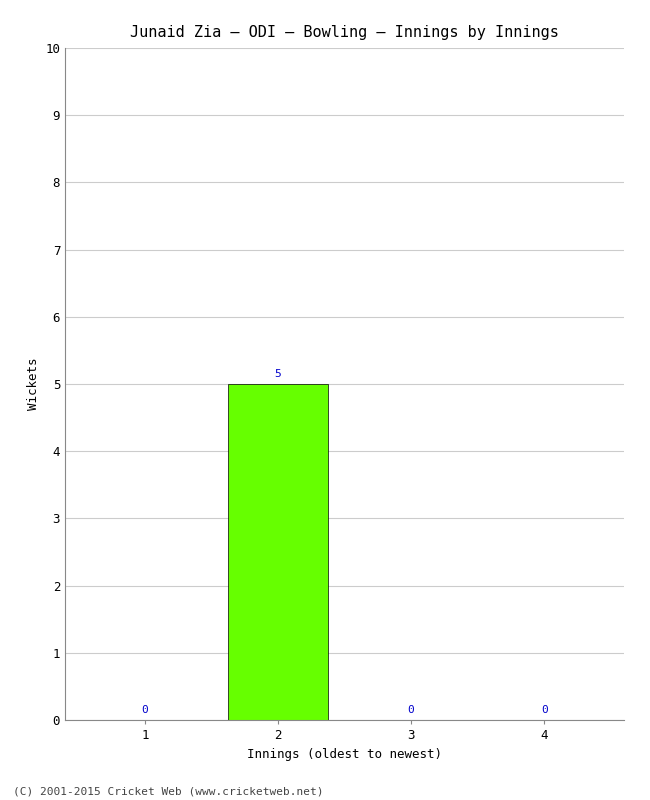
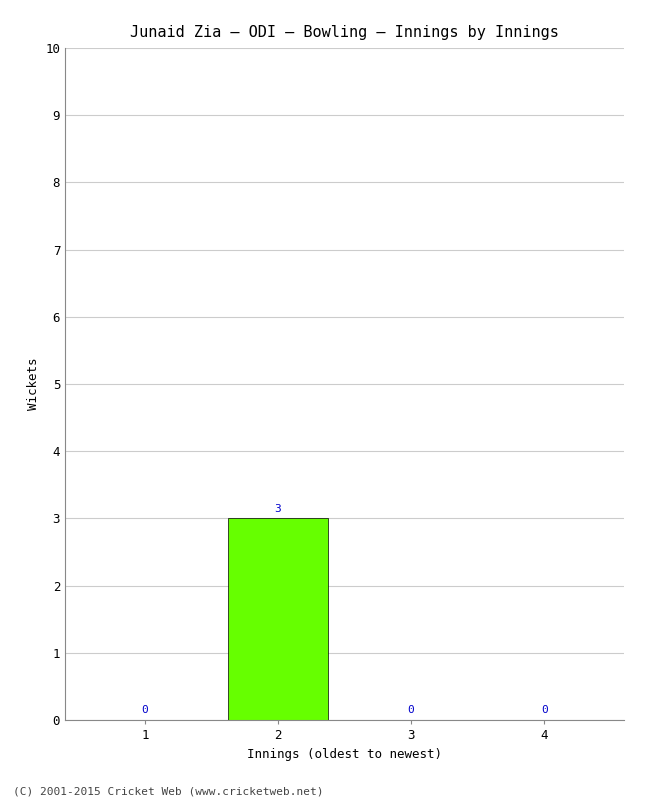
2: 5 -> 3
